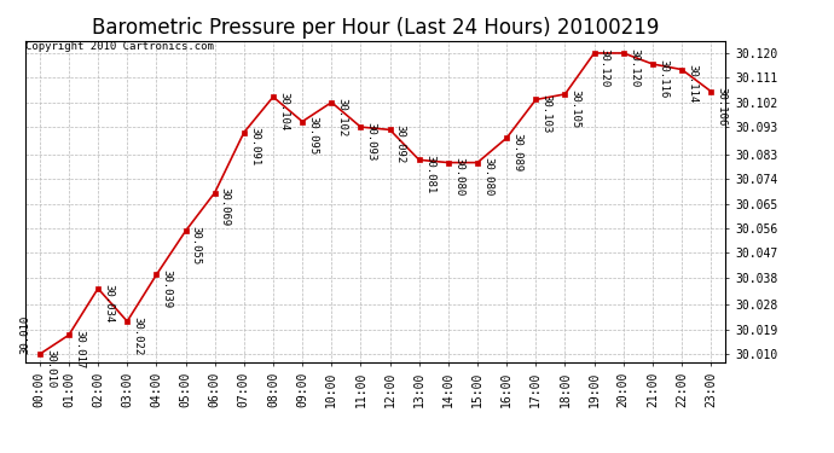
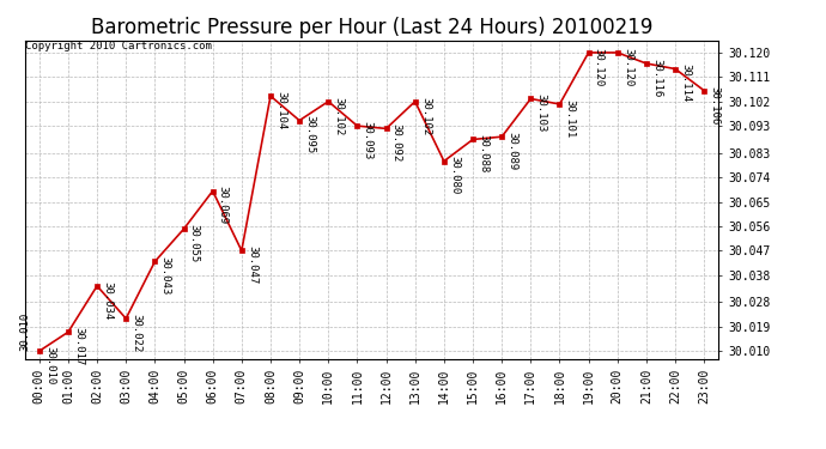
04:00: 30.039 -> 30.043
07:00: 30.091 -> 30.047
13:00: 30.081 -> 30.102
15:00: 30.080 -> 30.088
18:00: 30.105 -> 30.101
